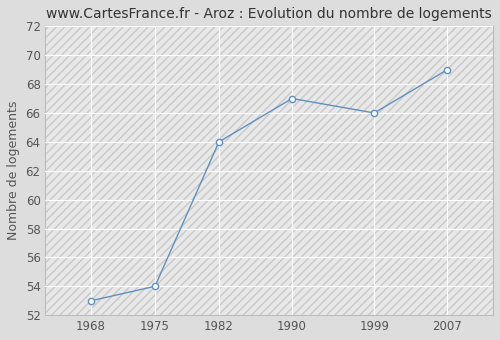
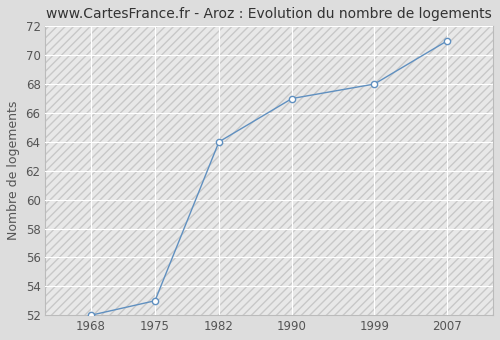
1968: 53 -> 52
1975: 54 -> 53
1999: 66 -> 68
2007: 69 -> 71
